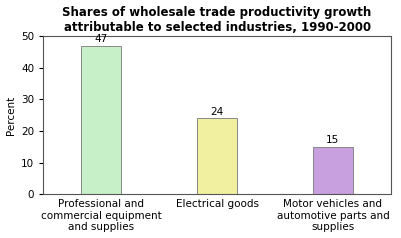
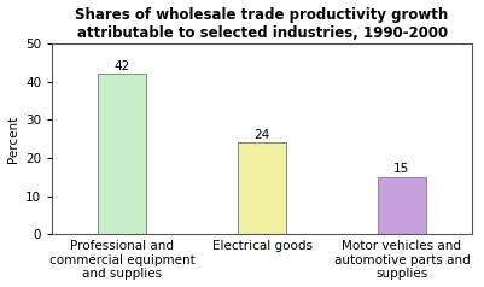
Professional and commercial equipment and supplies: 47 -> 42
